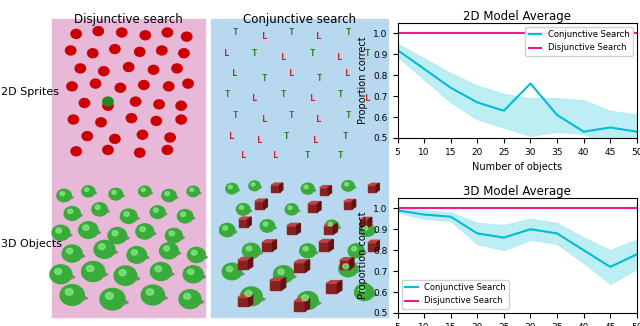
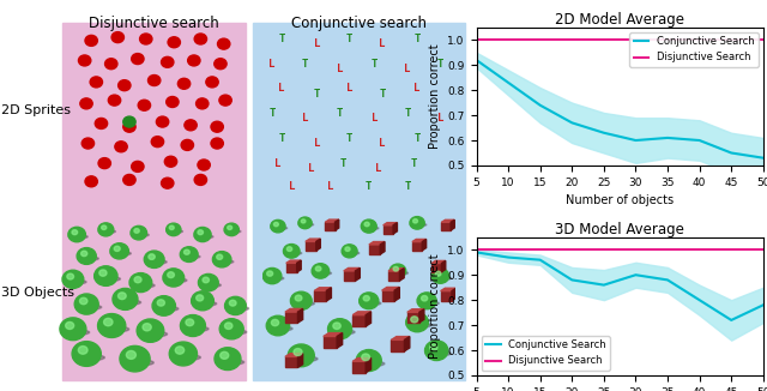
2D Model Average/Conjunctive Search/30: 0.76 -> 0.60
2D Model Average/Conjunctive Search/40: 0.53 -> 0.60
